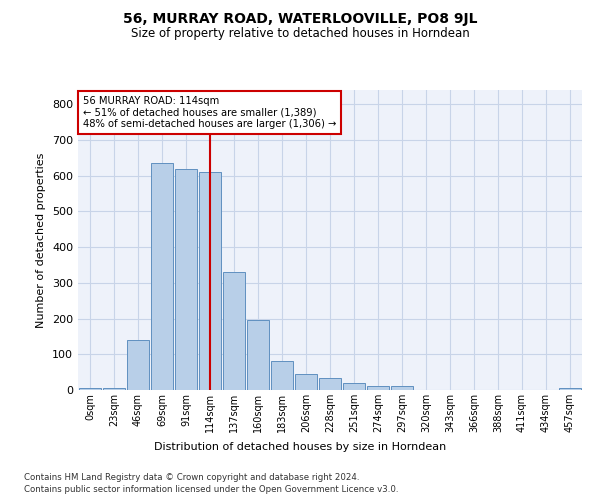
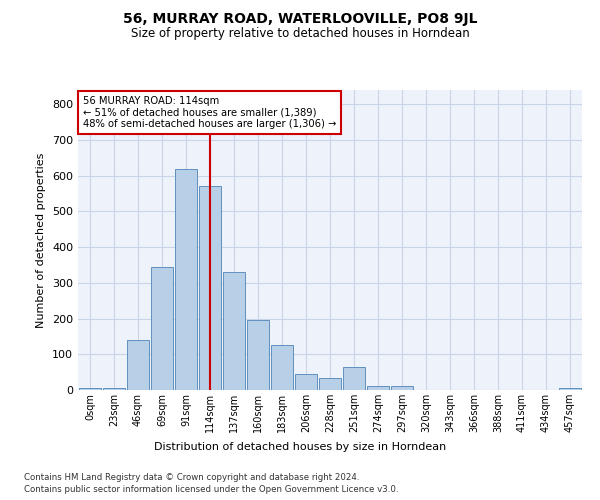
69sqm: 635 -> 345
114sqm: 610 -> 570
183sqm: 80 -> 125
251sqm: 20 -> 65
